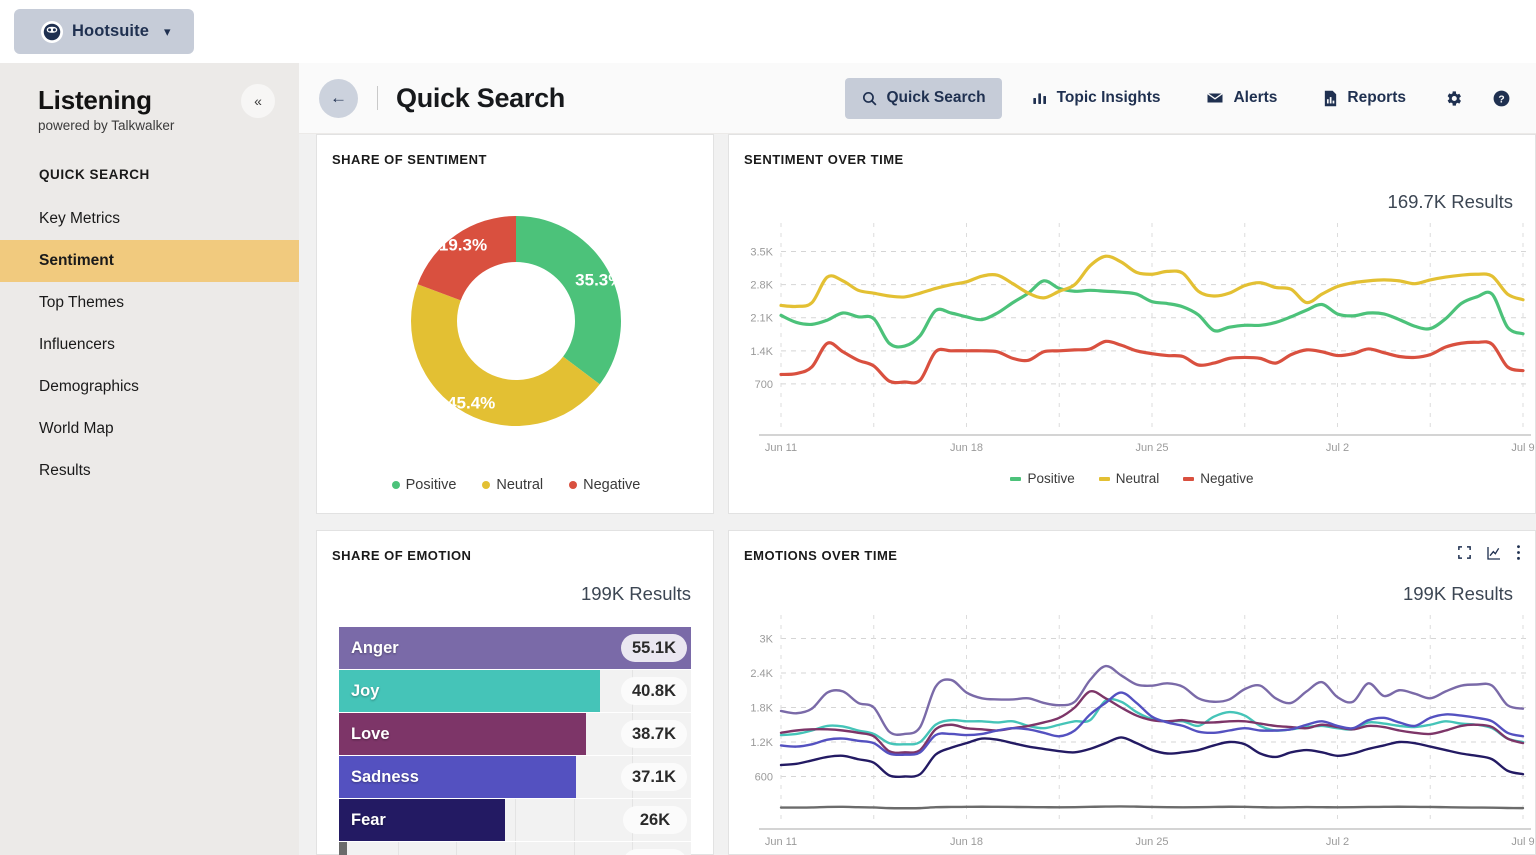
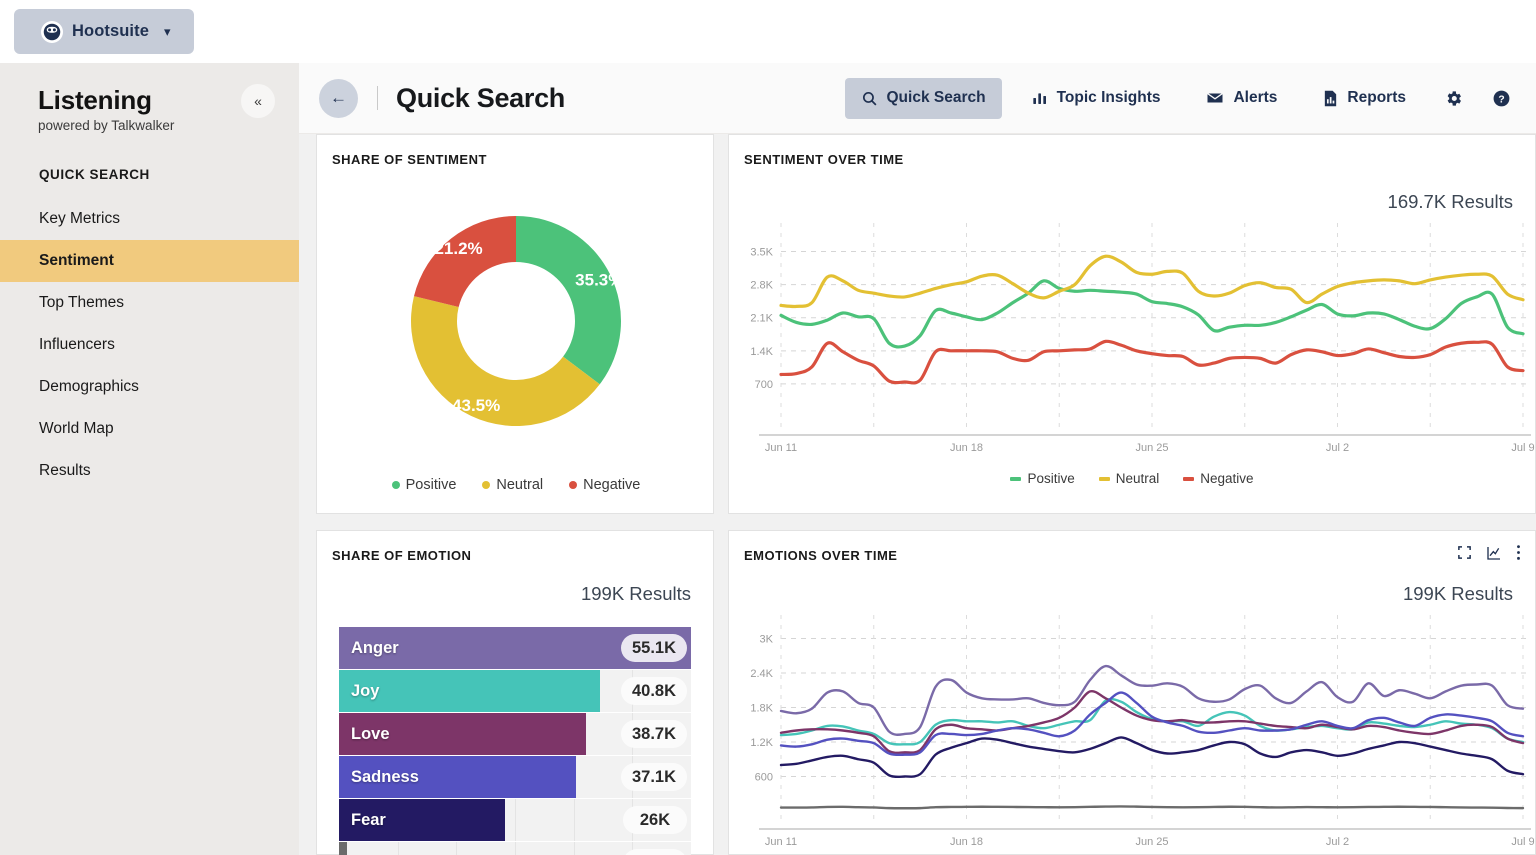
SHARE OF SENTIMENT/Neutral: 45.4% -> 43.5%
SHARE OF SENTIMENT/Negative: 19.3% -> 21.2%
